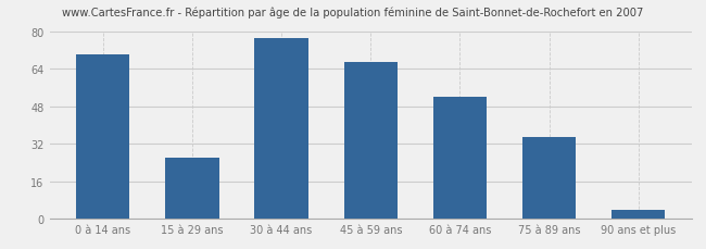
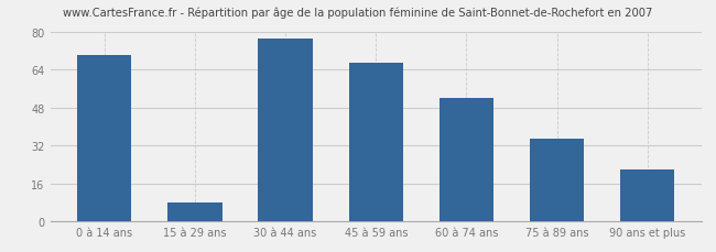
15 à 29 ans: 26 -> 8
90 ans et plus: 4 -> 22
